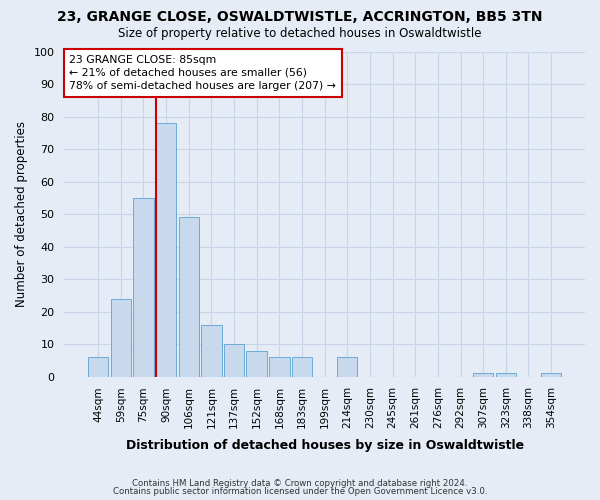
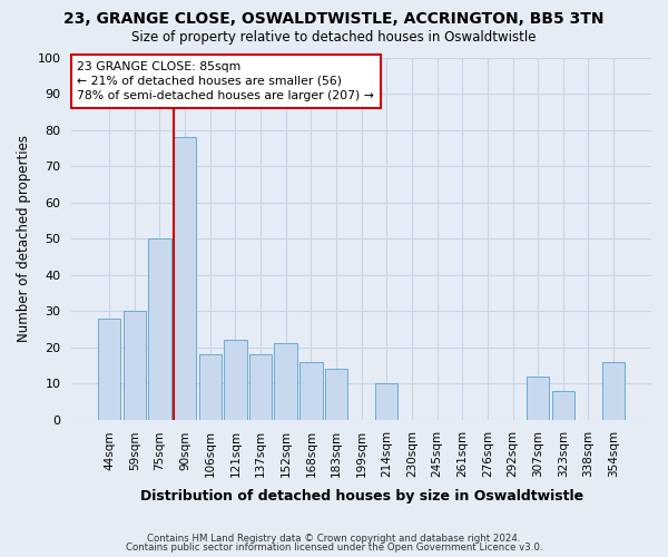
44sqm: 6 -> 28
59sqm: 24 -> 30
75sqm: 55 -> 50
106sqm: 49 -> 18
121sqm: 16 -> 22
137sqm: 10 -> 18
152sqm: 8 -> 21
168sqm: 6 -> 16
183sqm: 6 -> 14
214sqm: 6 -> 10
307sqm: 1 -> 12
323sqm: 1 -> 8
354sqm: 1 -> 16
